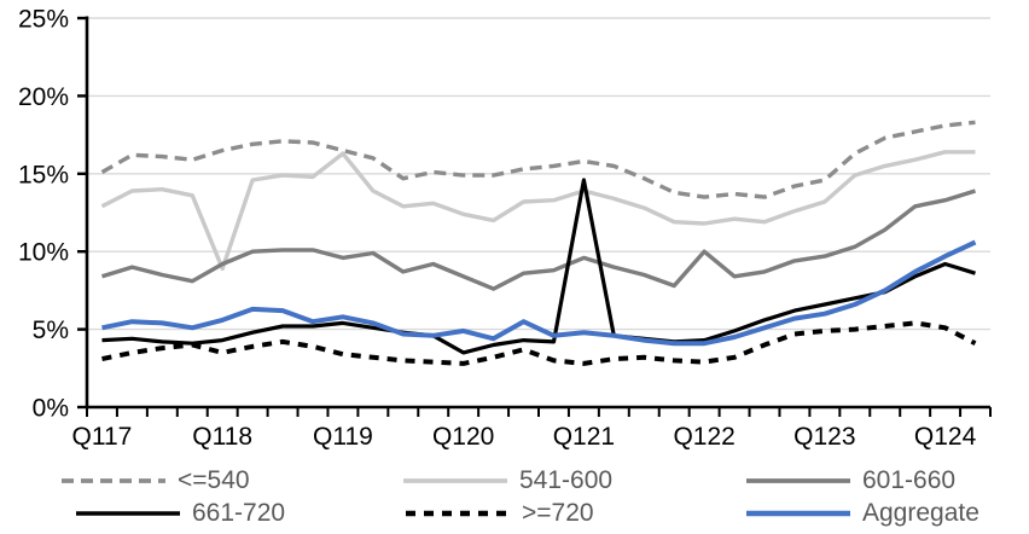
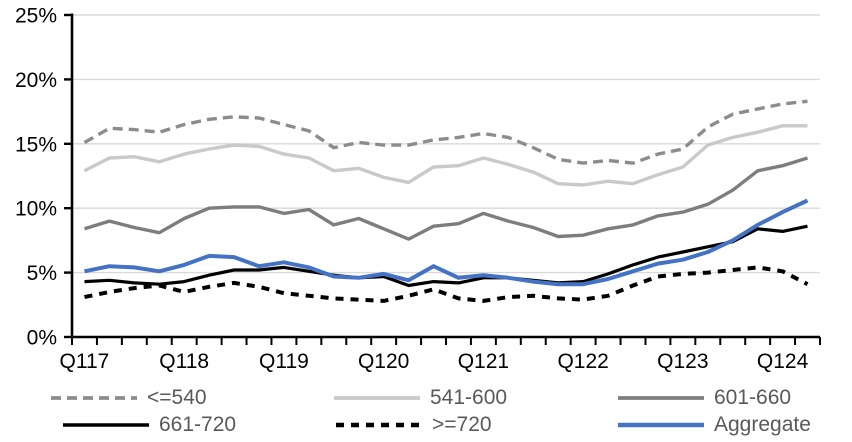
541-600/Q118: 8.9% -> 14.2%
541-600/Q119: 16.3% -> 14.2%
661-720/Q120: 3.5% -> 4.7%
661-720/Q121: 14.6% -> 4.6%
601-660/Q122: 10.0% -> 7.9%
661-720/Q124: 9.2% -> 8.2%
